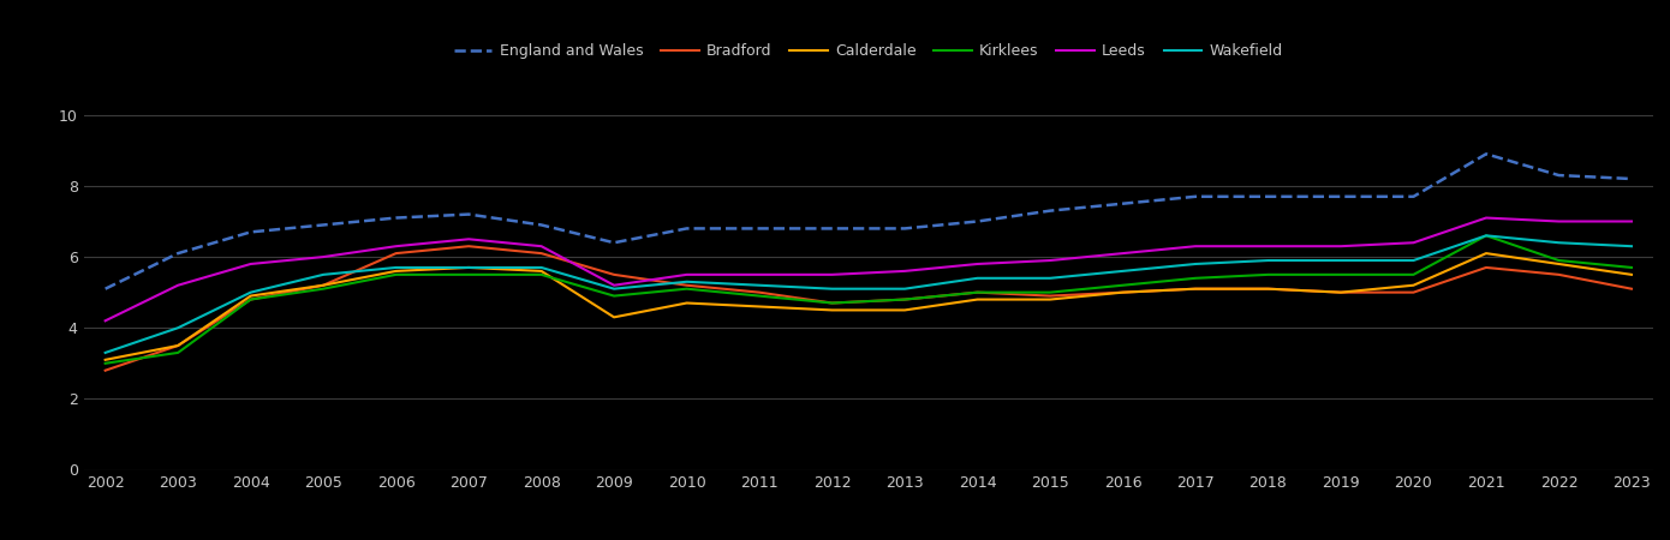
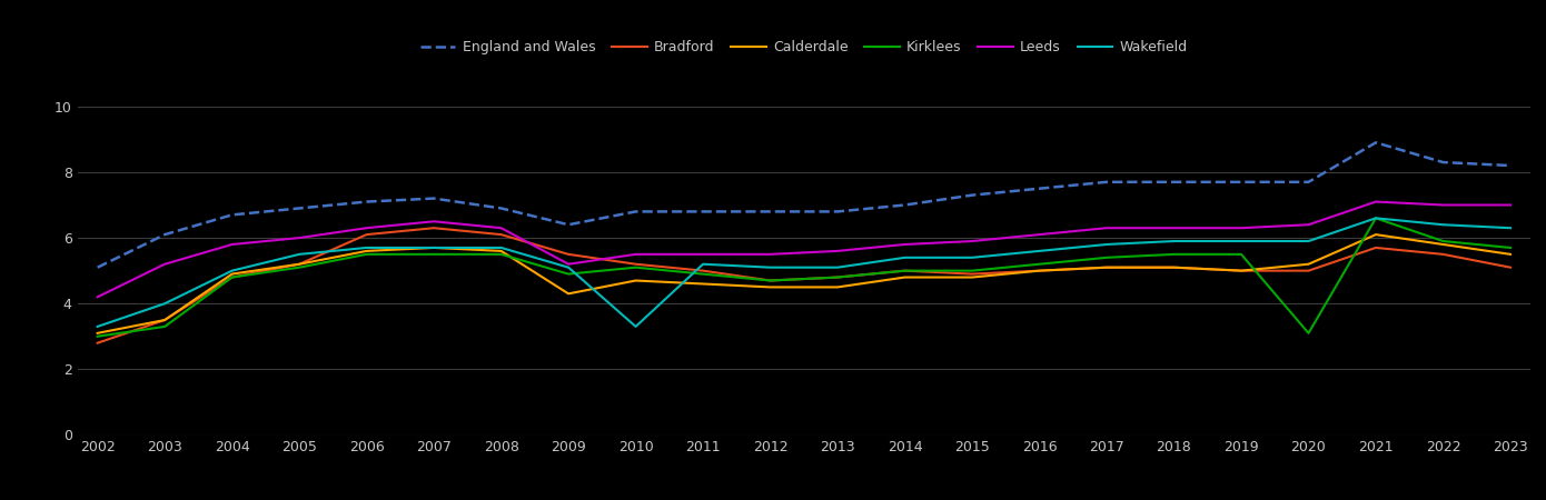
Wakefield/2010: 5.3 -> 3.3
Kirklees/2020: 5.5 -> 3.1
